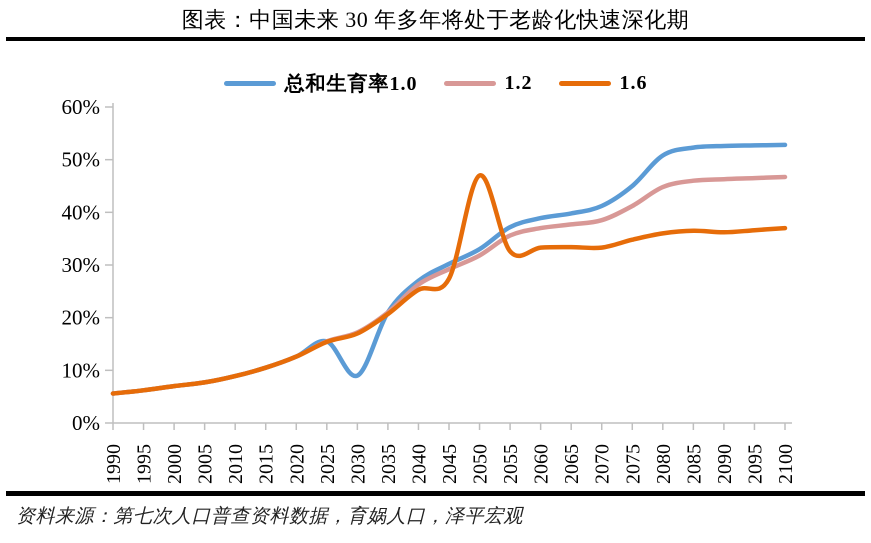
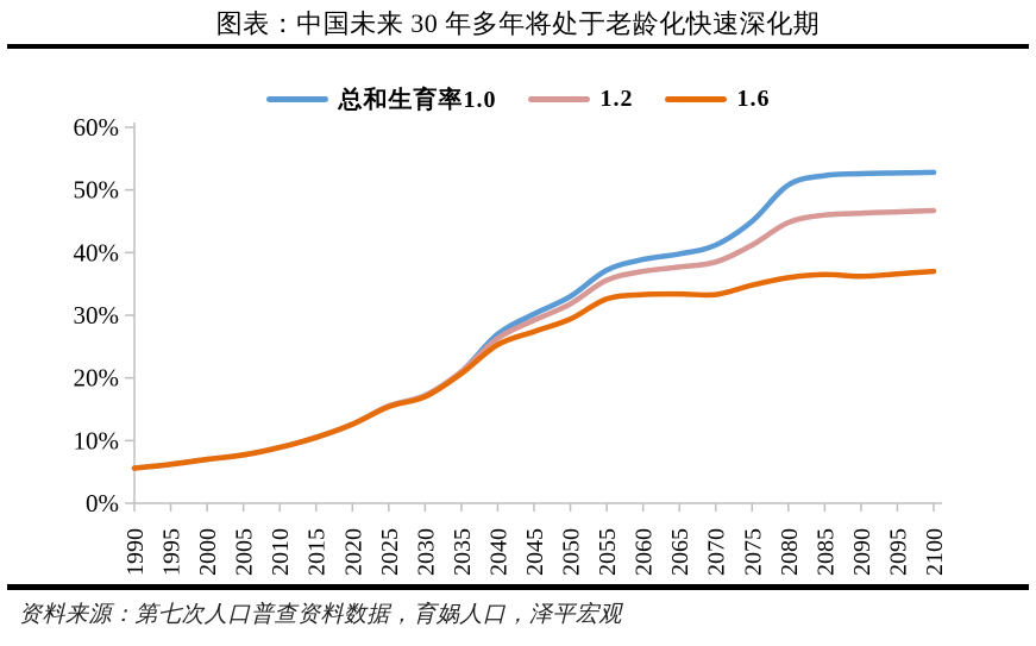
总和生育率1.0/2030: 9% -> 17%
1.6/2050: 47% -> 29%
